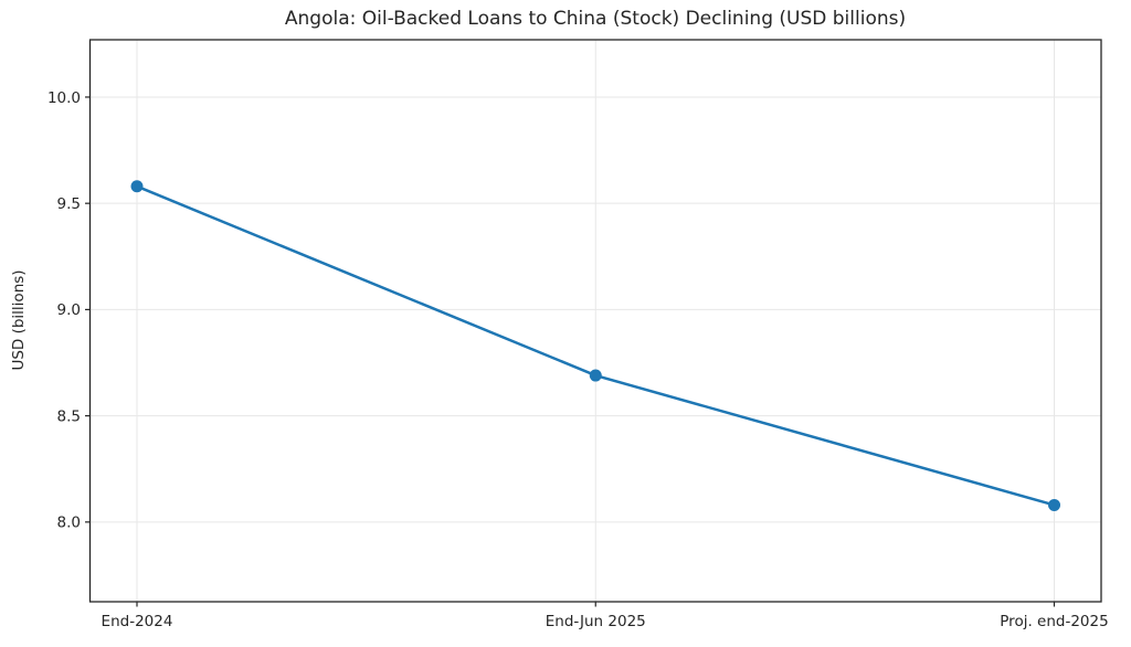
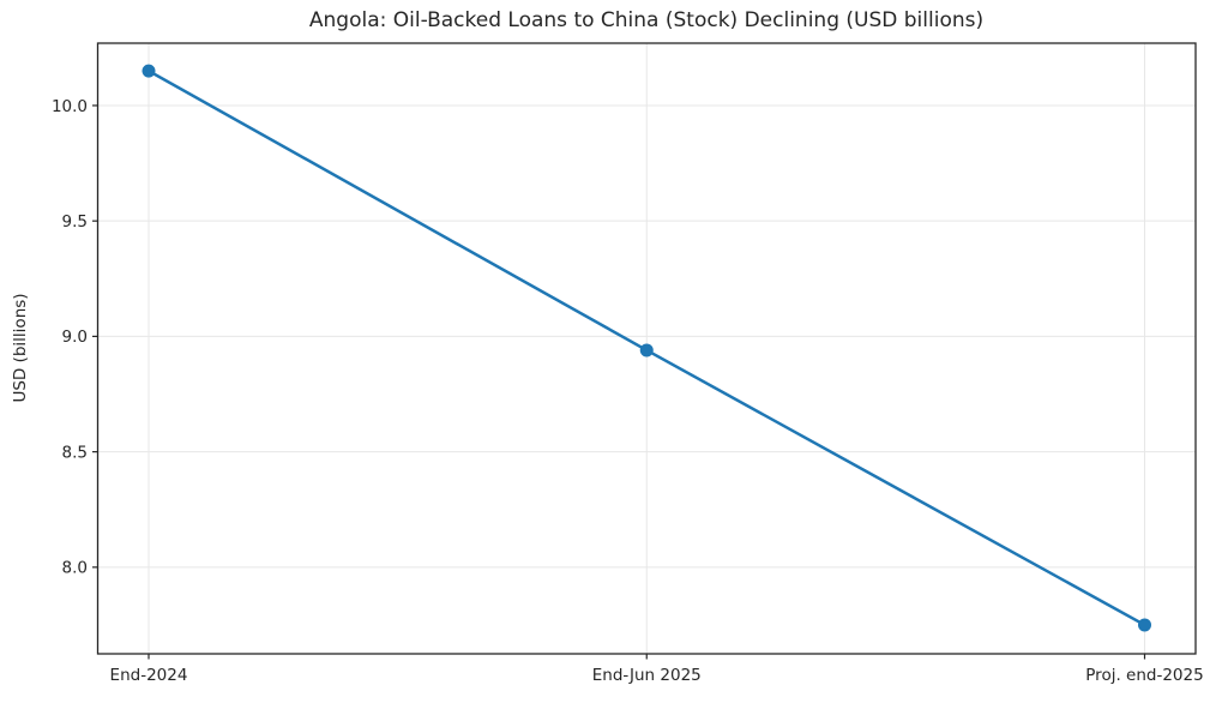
End-2024: 9.58 -> 10.15
End-Jun 2025: 8.69 -> 8.94
Proj. end-2025: 8.08 -> 7.75
